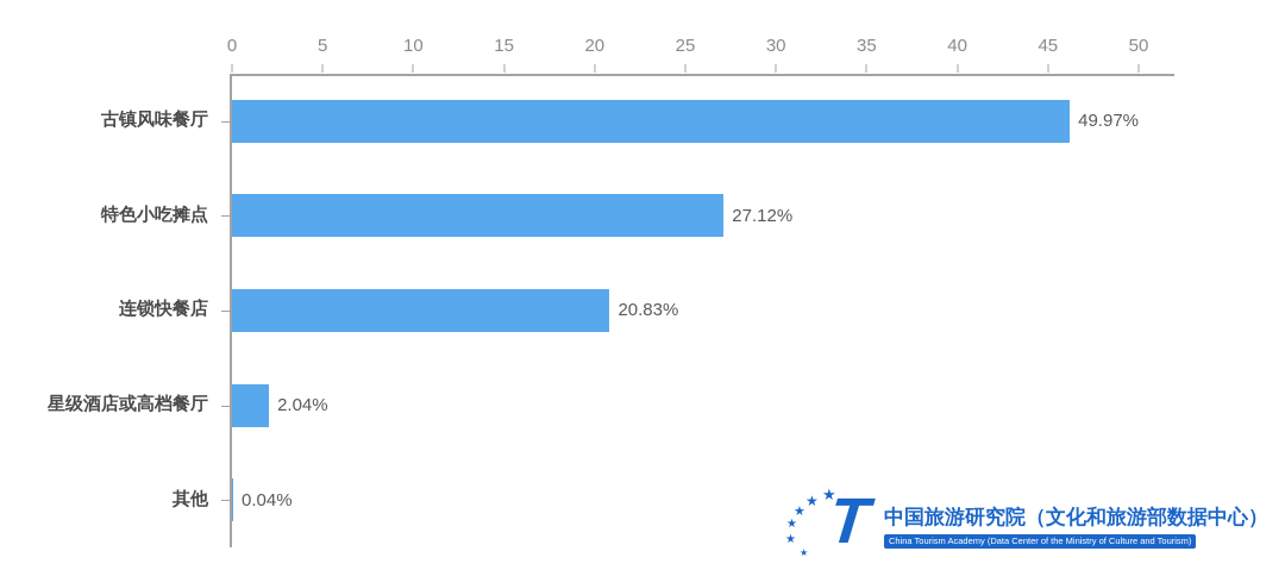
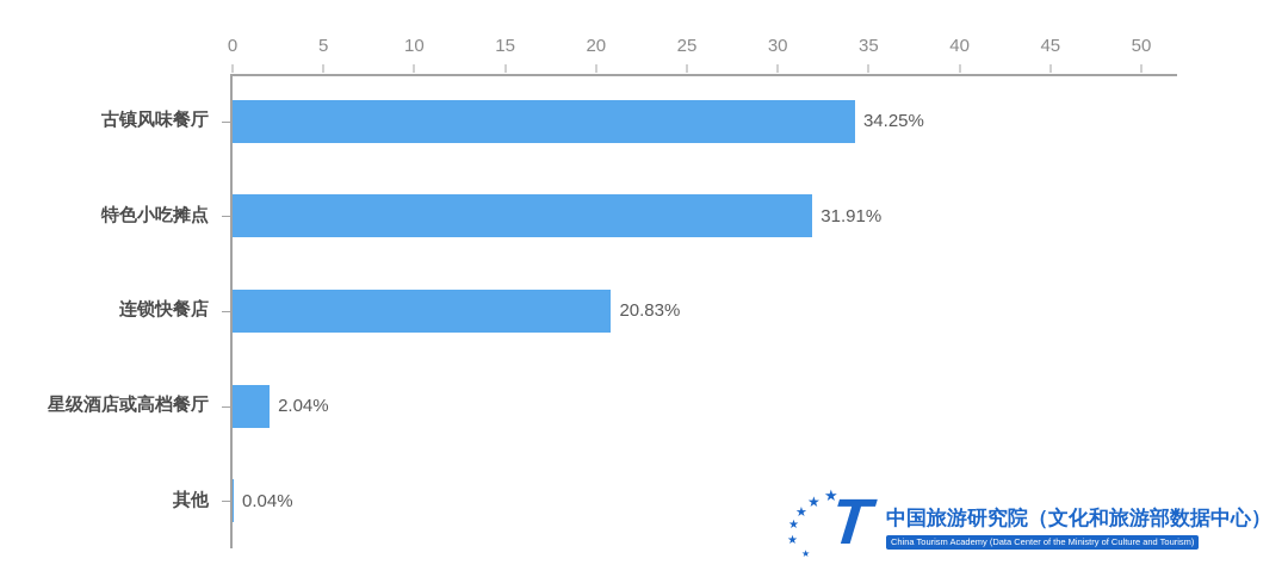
古镇风味餐厅: 49.97% -> 34.25%
特色小吃摊点: 27.12% -> 31.91%
